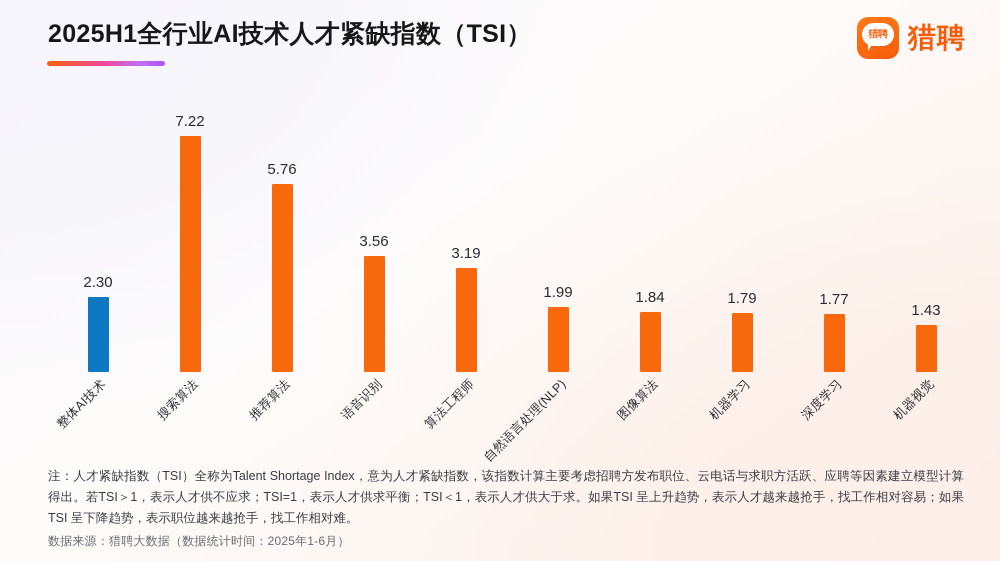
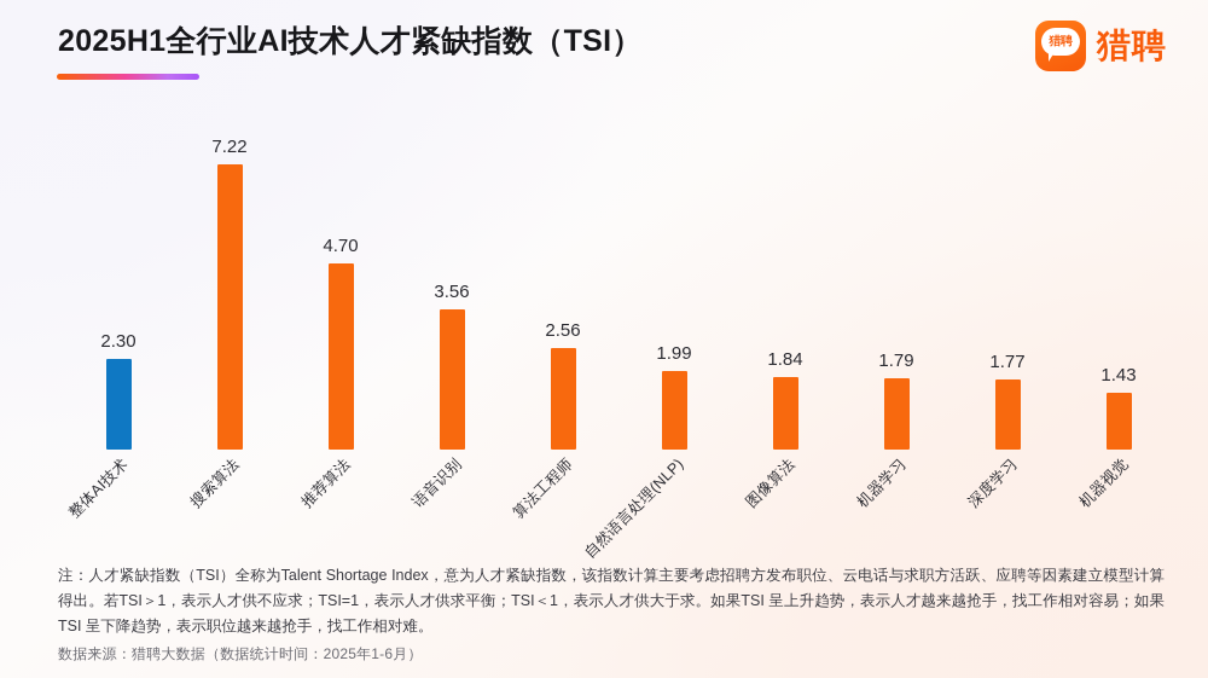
推荐算法: 5.76 -> 4.70
算法工程师: 3.19 -> 2.56
